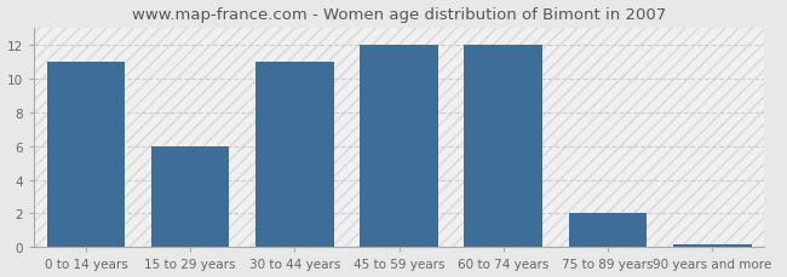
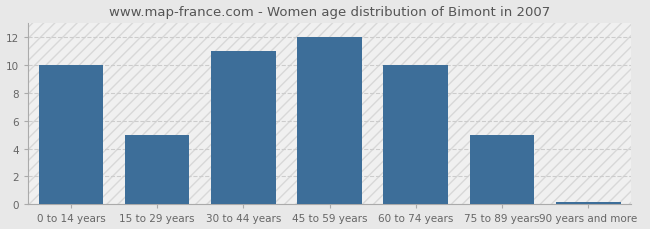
0 to 14 years: 11.0 -> 10.0
15 to 29 years: 6.0 -> 5.0
60 to 74 years: 12.0 -> 10.0
75 to 89 years: 2.0 -> 5.0
